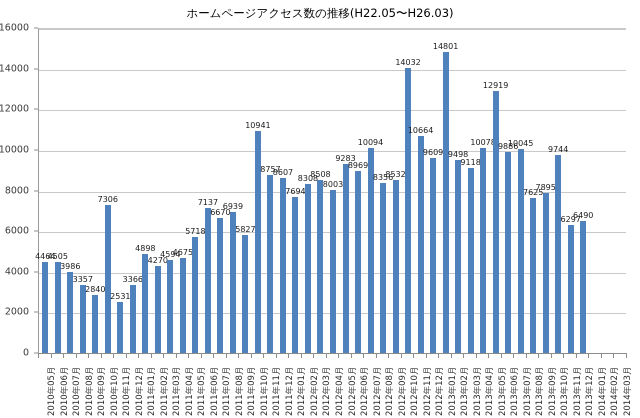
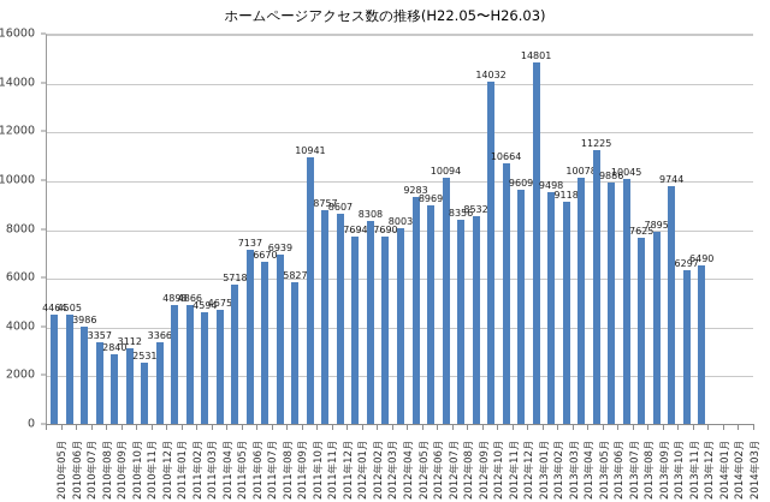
2010年10月: 7306 -> 3112
2011年02月: 4270 -> 4866
2012年03月: 8508 -> 7690
2013年05月: 12919 -> 11225
